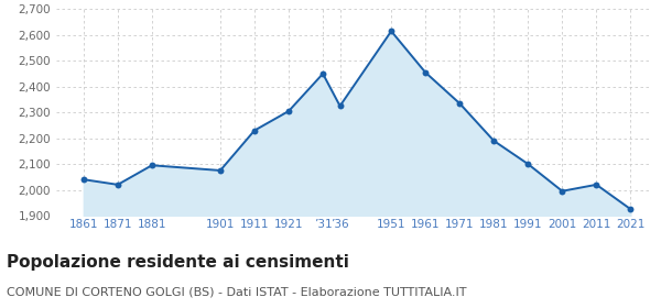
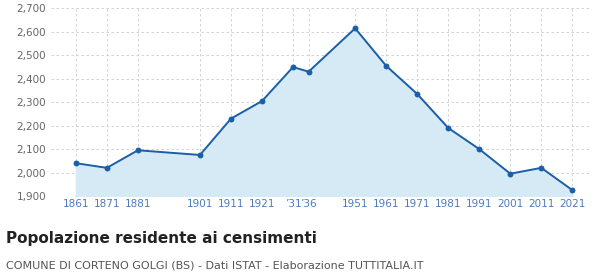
’36: 2,325 -> 2,430
